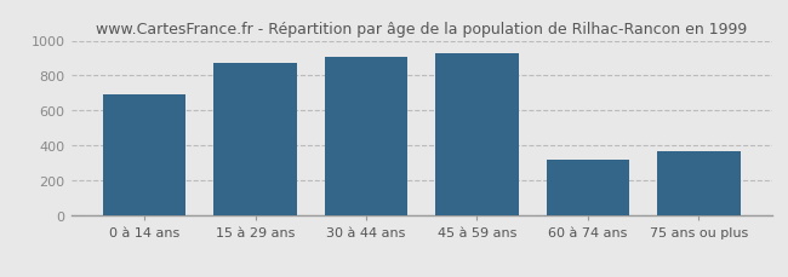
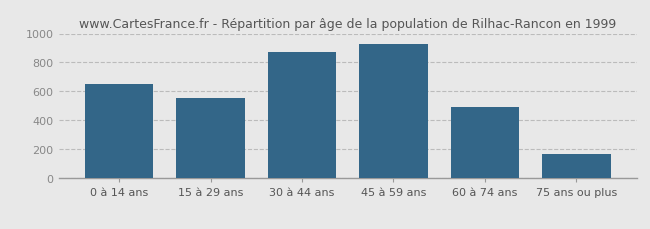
0 à 14 ans: 690 -> 650
15 à 29 ans: 870 -> 560
30 à 44 ans: 910 -> 880
60 à 74 ans: 320 -> 500
75 ans ou plus: 370 -> 170
